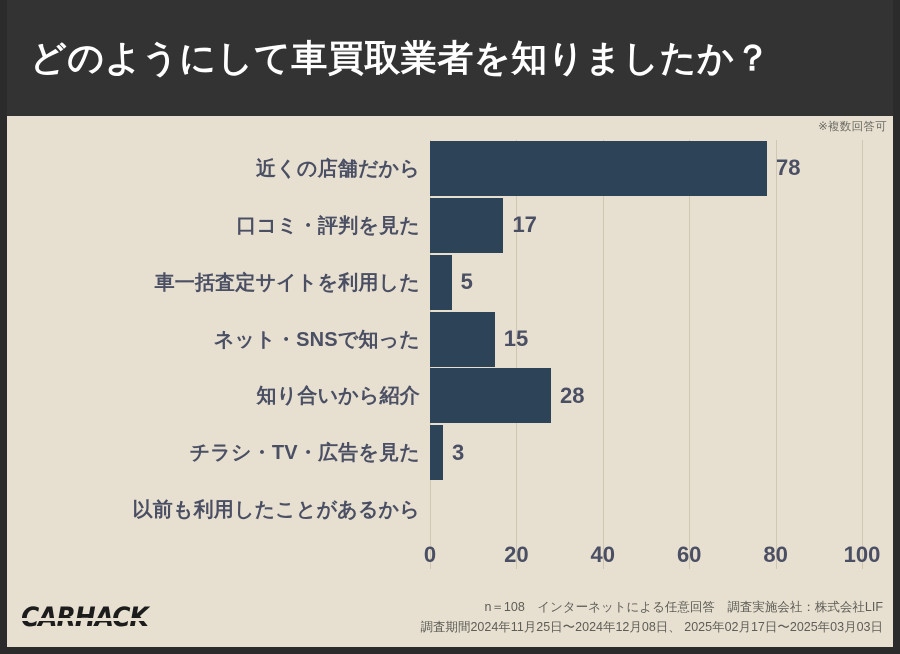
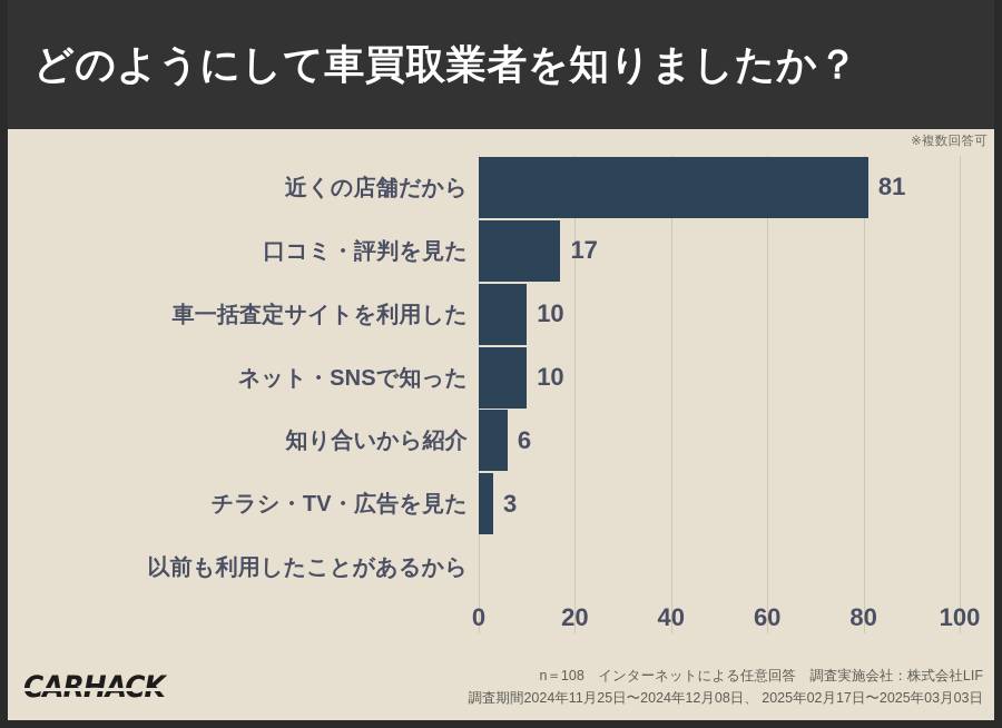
近くの店舗だから: 78 -> 81
車一括査定サイトを利用した: 5 -> 10
ネット・SNSで知った: 15 -> 10
知り合いから紹介: 28 -> 6
